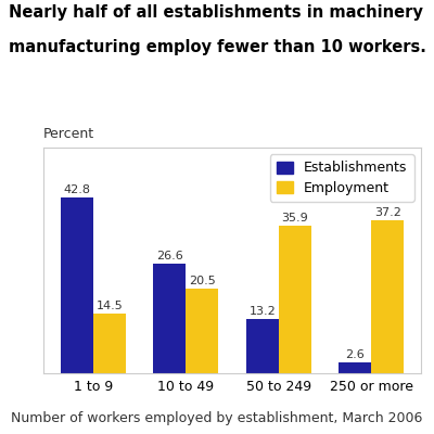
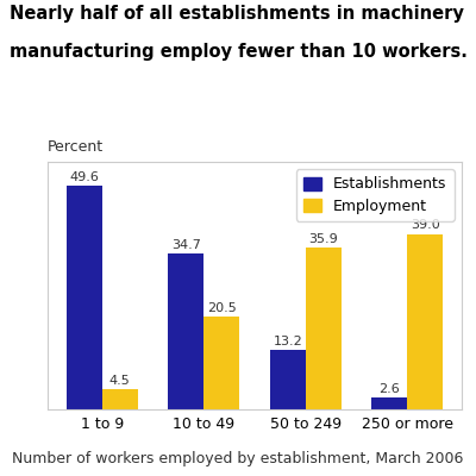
Establishments/1 to 9: 42.8 -> 49.6
Employment/1 to 9: 14.5 -> 4.5
Establishments/10 to 49: 26.6 -> 34.7
Employment/250 or more: 37.2 -> 39.0
